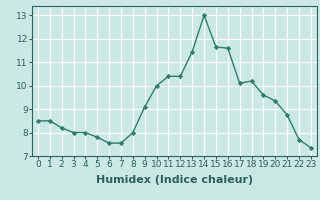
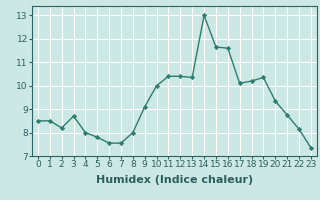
3: 8.00 -> 8.70
13: 11.45 -> 10.35
19: 9.60 -> 10.35
22: 7.70 -> 8.15
